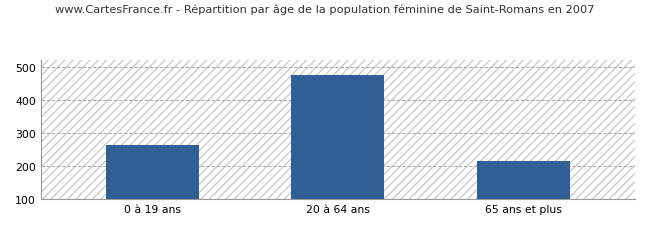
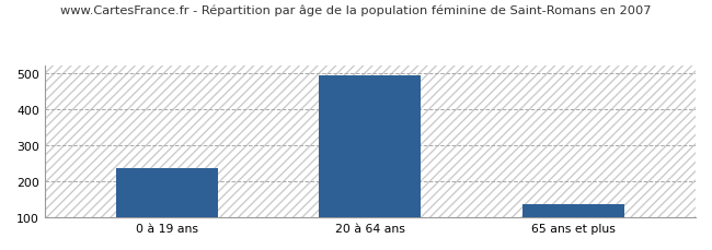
0 à 19 ans: 265 -> 236
20 à 64 ans: 475 -> 493
65 ans et plus: 215 -> 136
